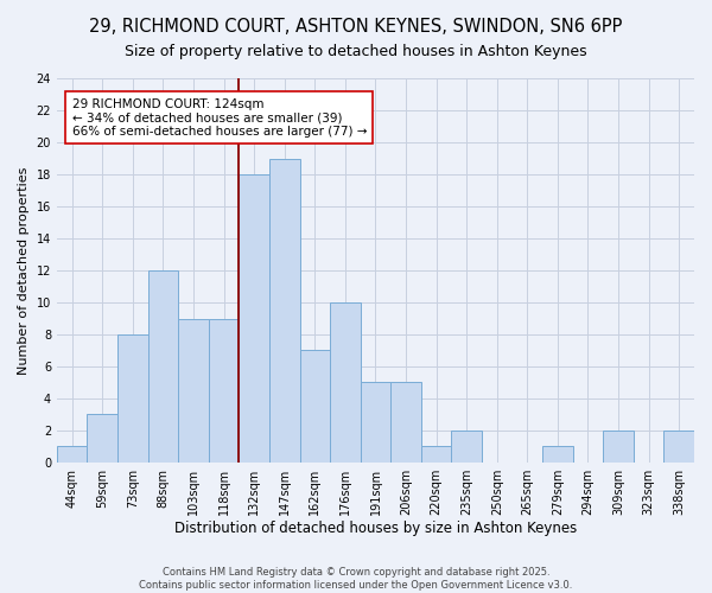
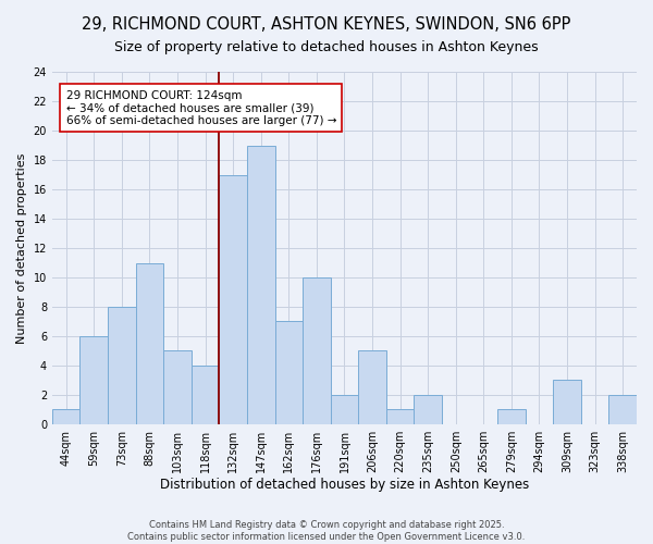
59sqm: 3 -> 6
88sqm: 12 -> 11
103sqm: 9 -> 5
118sqm: 9 -> 4
132sqm: 18 -> 17
191sqm: 5 -> 2
309sqm: 2 -> 3
